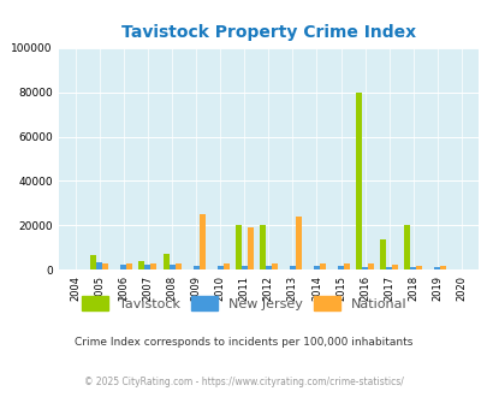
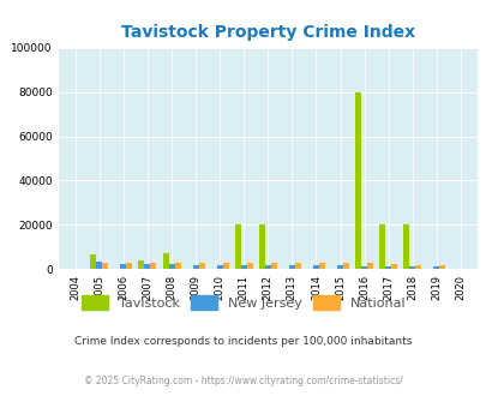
National/2009: 25000 -> 3000
National/2011: 19000 -> 3000
National/2013: 24000 -> 3000
Tavistock/2017: 14000 -> 20000
